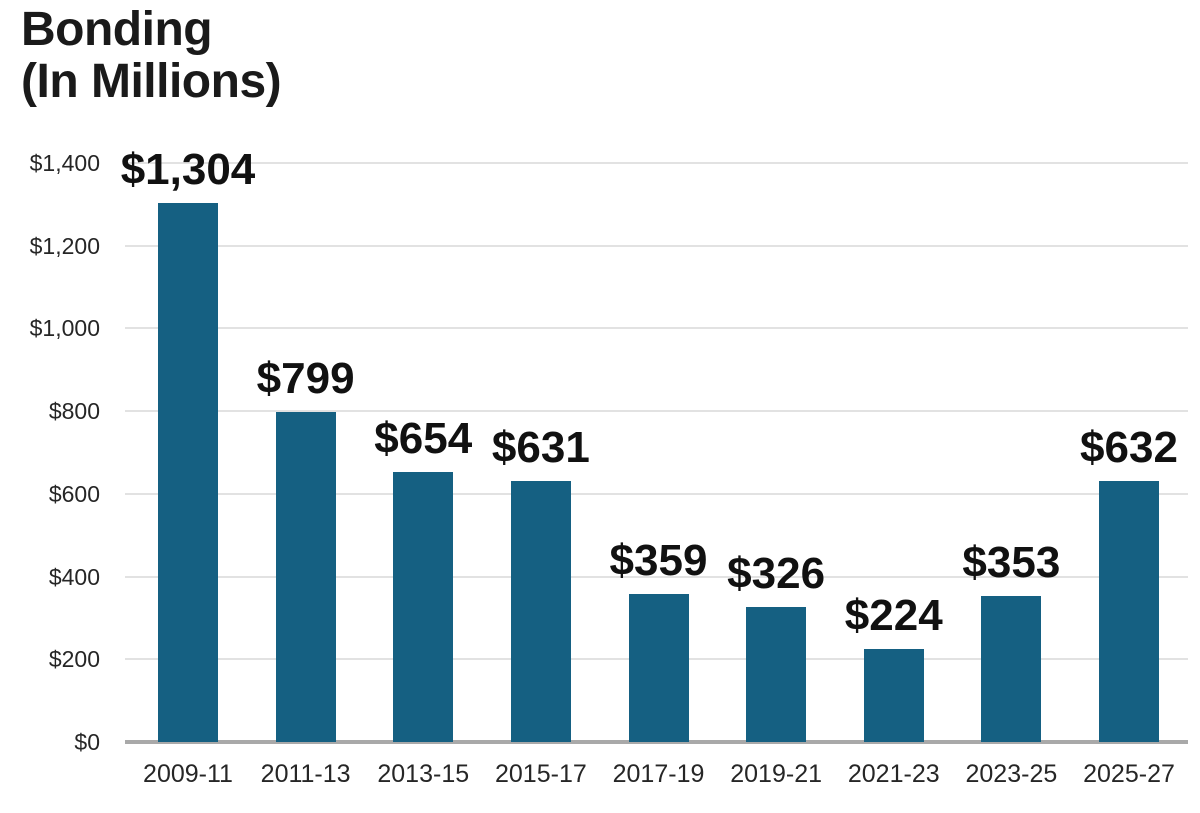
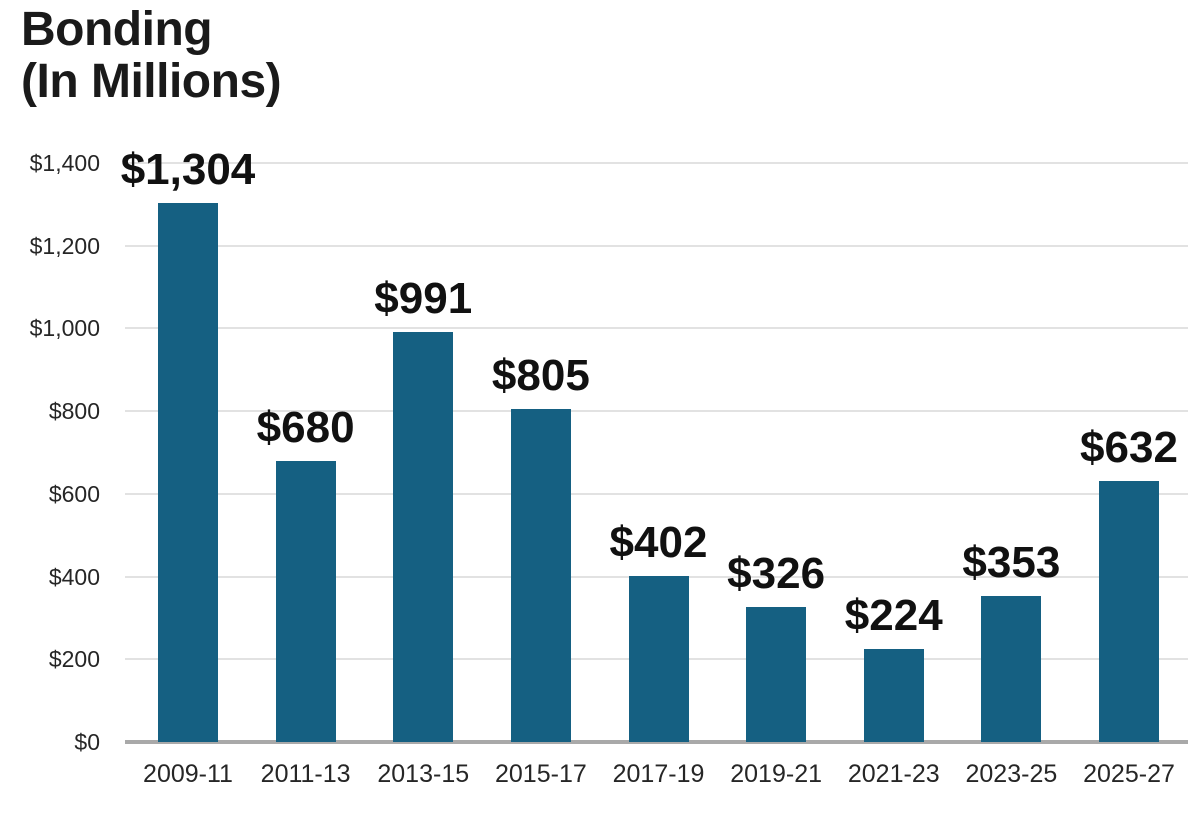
2011-13: $799 -> $680
2013-15: $654 -> $991
2015-17: $631 -> $805
2017-19: $359 -> $402
